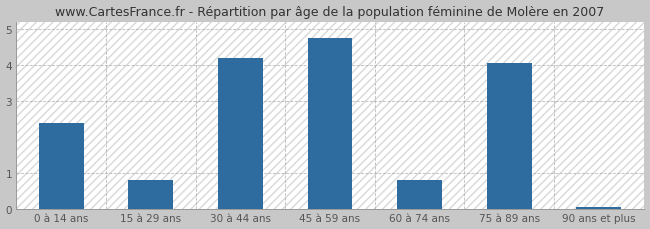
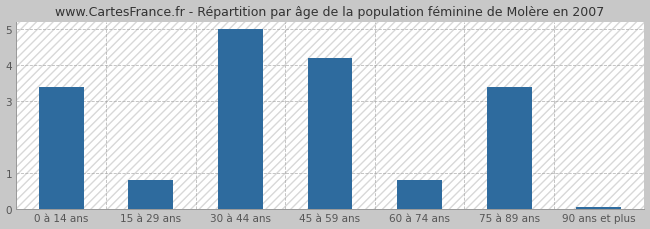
0 à 14 ans: 2.40 -> 3.40
30 à 44 ans: 4.20 -> 5.00
45 à 59 ans: 4.75 -> 4.20
75 à 89 ans: 4.05 -> 3.40
